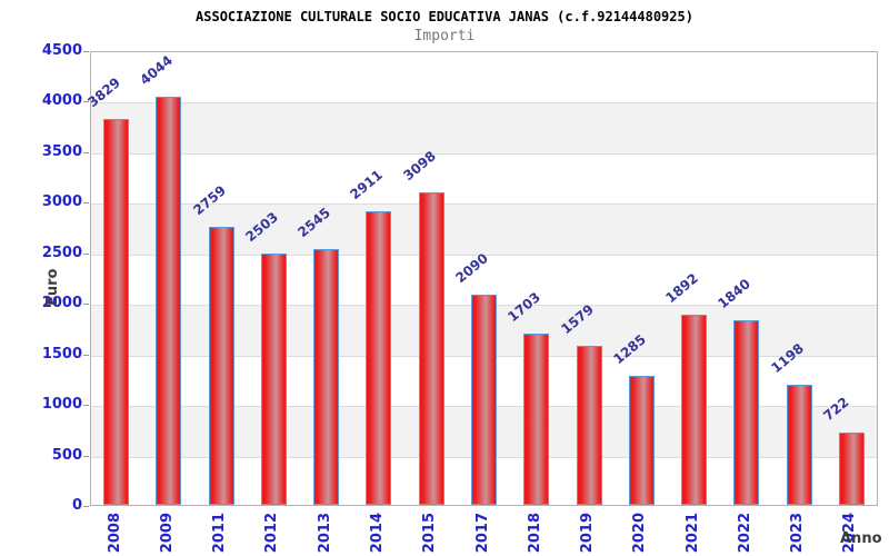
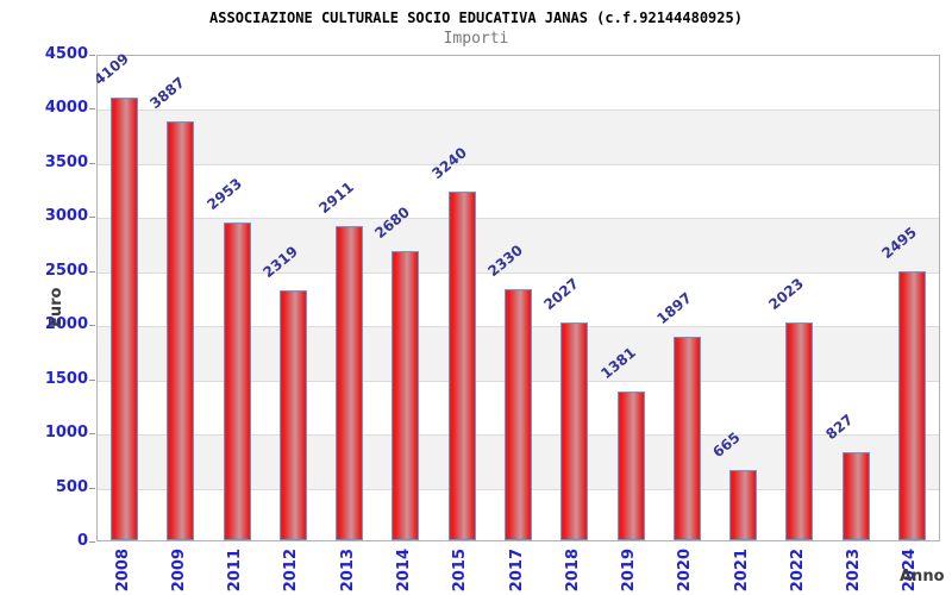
2008: 3829 -> 4109
2009: 4044 -> 3887
2011: 2759 -> 2953
2012: 2503 -> 2319
2013: 2545 -> 2911
2014: 2911 -> 2680
2015: 3098 -> 3240
2017: 2090 -> 2330
2018: 1703 -> 2027
2019: 1579 -> 1381
2020: 1285 -> 1897
2021: 1892 -> 665
2022: 1840 -> 2023
2023: 1198 -> 827
2024: 722 -> 2495
